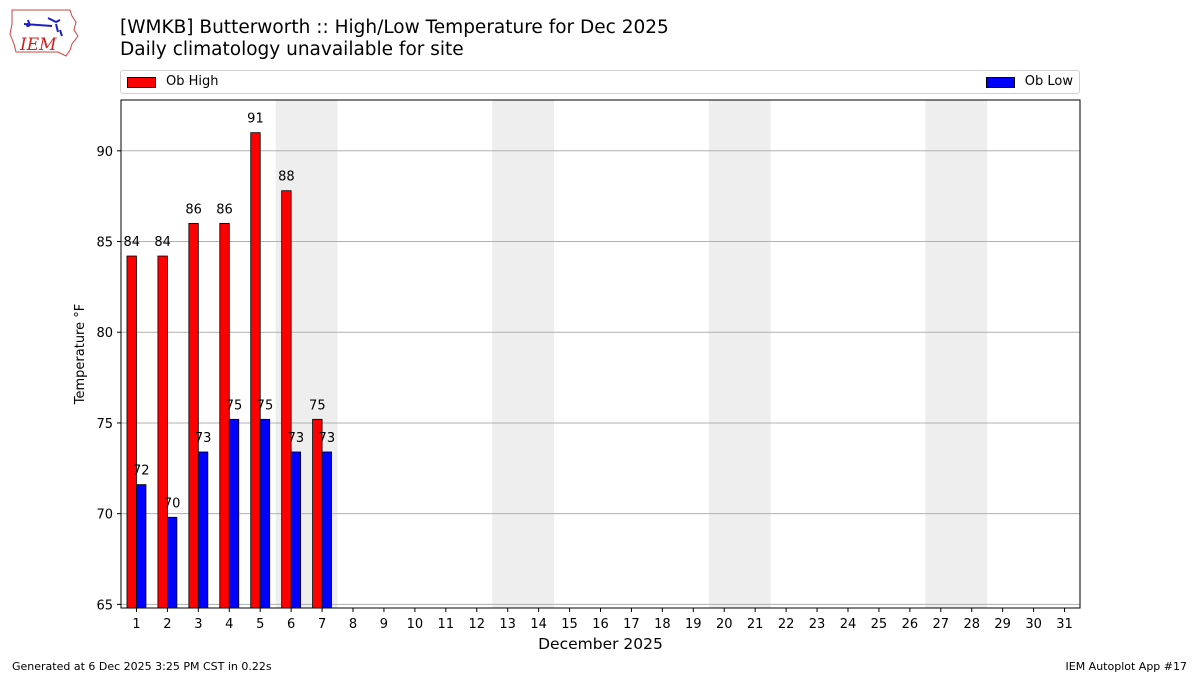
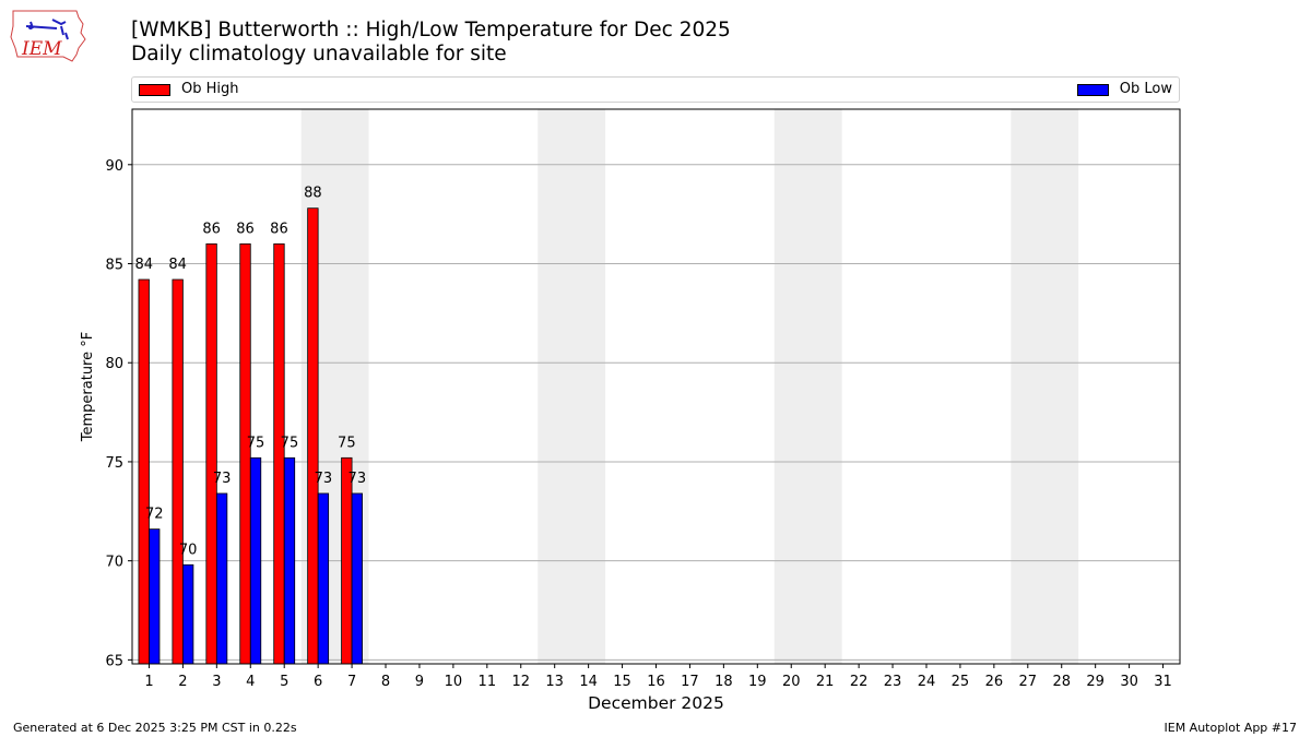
Ob High/5: 91 -> 86
